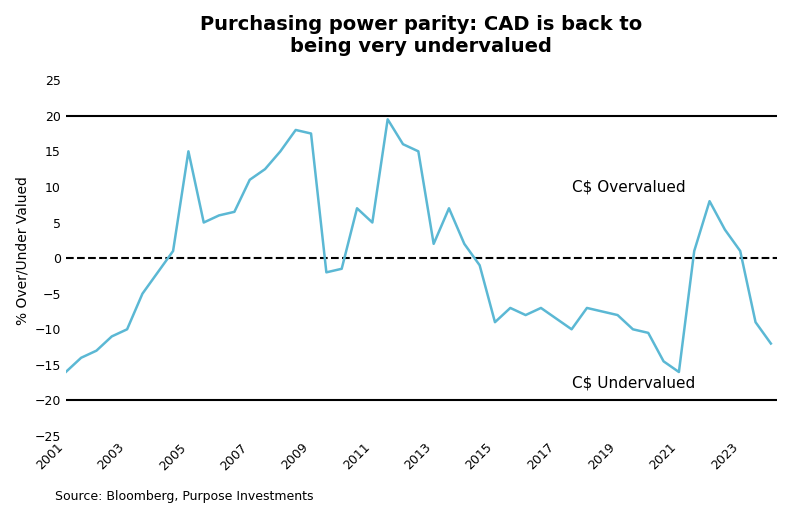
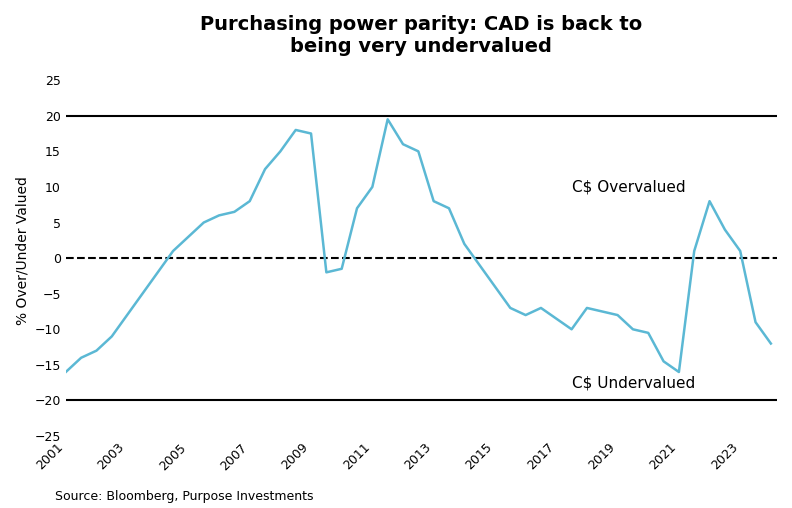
2003: -10.0 -> -8.0
2005: 15.0 -> 3.0
2007: 11.0 -> 8.0
2011: 5.0 -> 10.0
2013: 2.0 -> 8.0
2015: -9.0 -> -4.0
